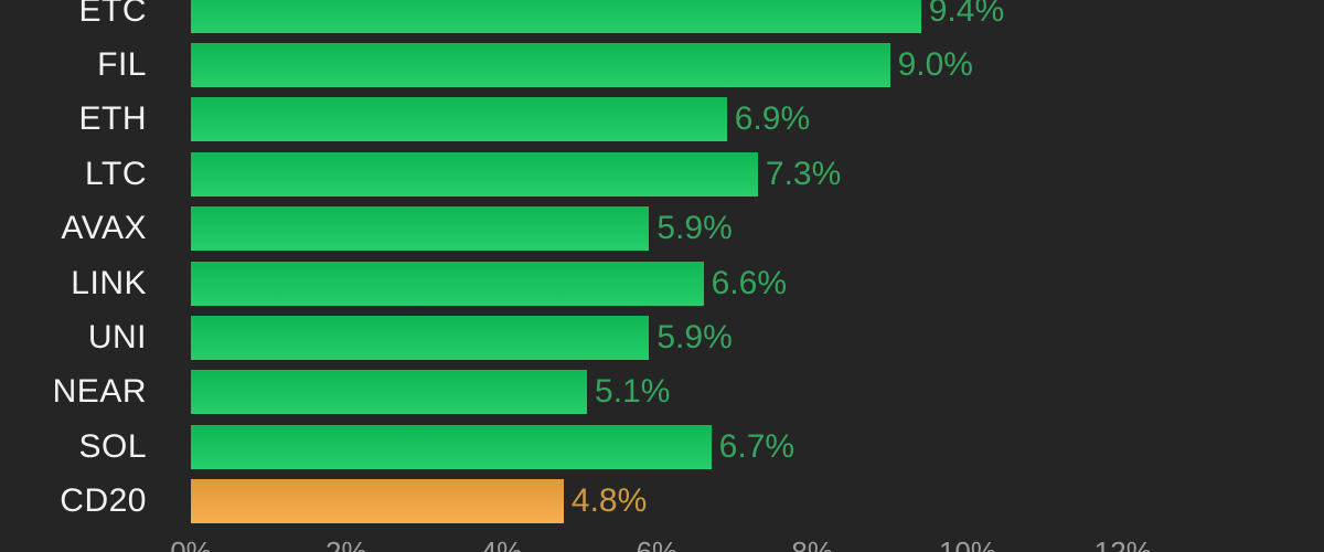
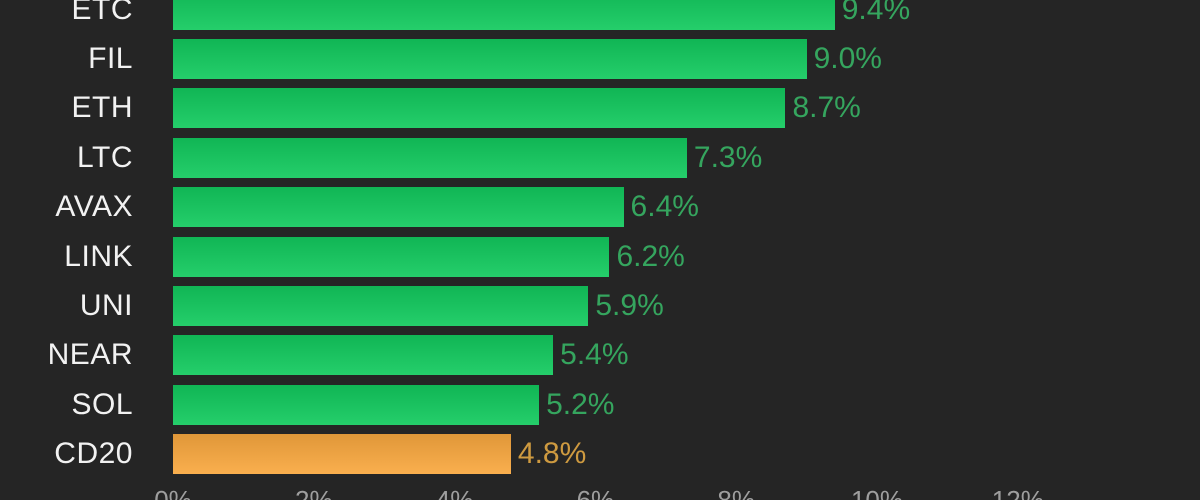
ETH: 6.9% -> 8.7%
AVAX: 5.9% -> 6.4%
LINK: 6.6% -> 6.2%
NEAR: 5.1% -> 5.4%
SOL: 6.7% -> 5.2%
